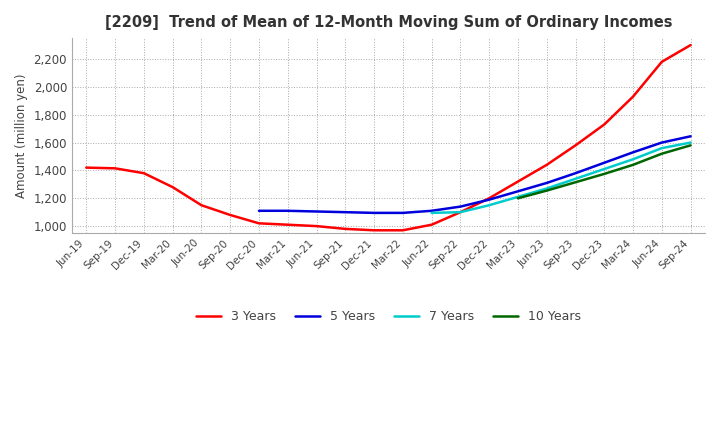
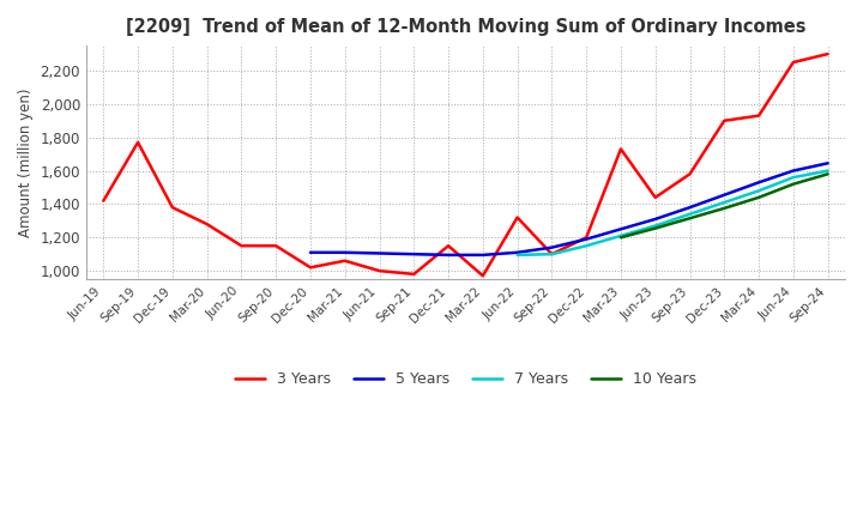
3 Years/Sep-19: 1,420 -> 1,770
3 Years/Sep-20: 1,080 -> 1,150
3 Years/Mar-21: 1,010 -> 1,060
3 Years/Dec-21: 970 -> 1,150
3 Years/Jun-22: 1,010 -> 1,320
3 Years/Mar-23: 1,320 -> 1,730
3 Years/Dec-23: 1,730 -> 1,900
3 Years/Jun-24: 2,180 -> 2,250
